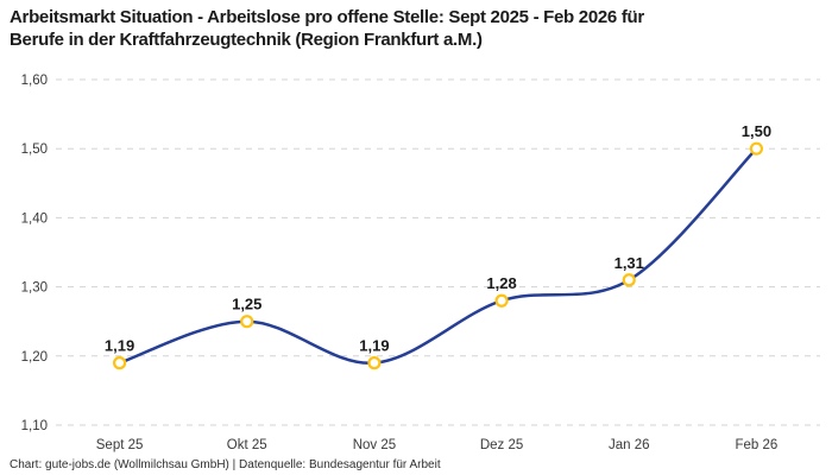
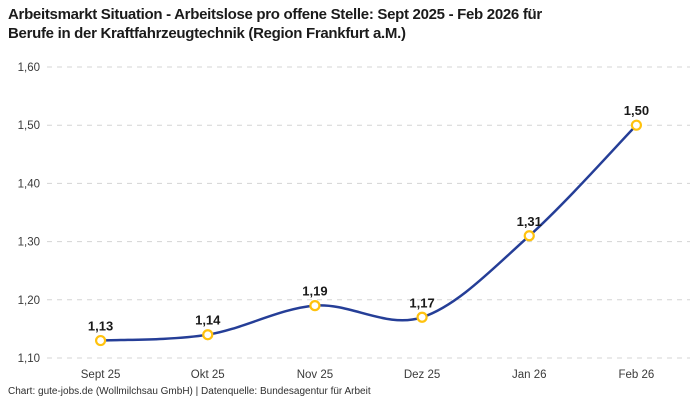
Sept 25: 1,19 -> 1,13
Okt 25: 1,25 -> 1,14
Dez 25: 1,28 -> 1,17
